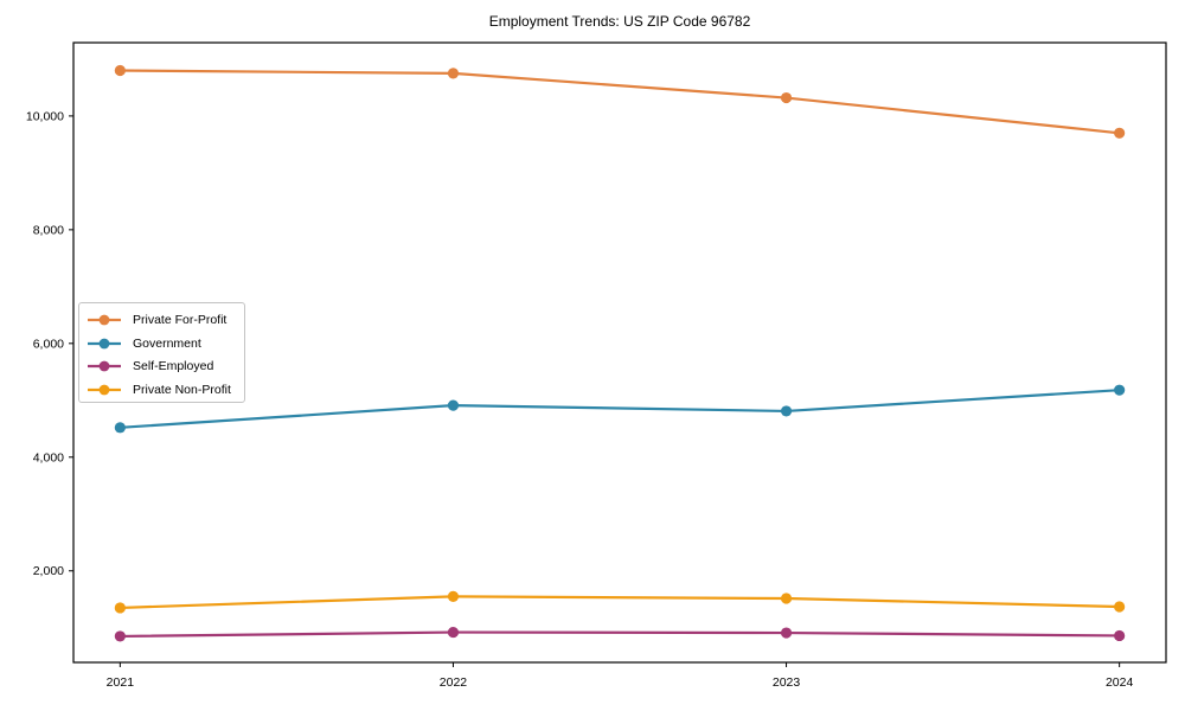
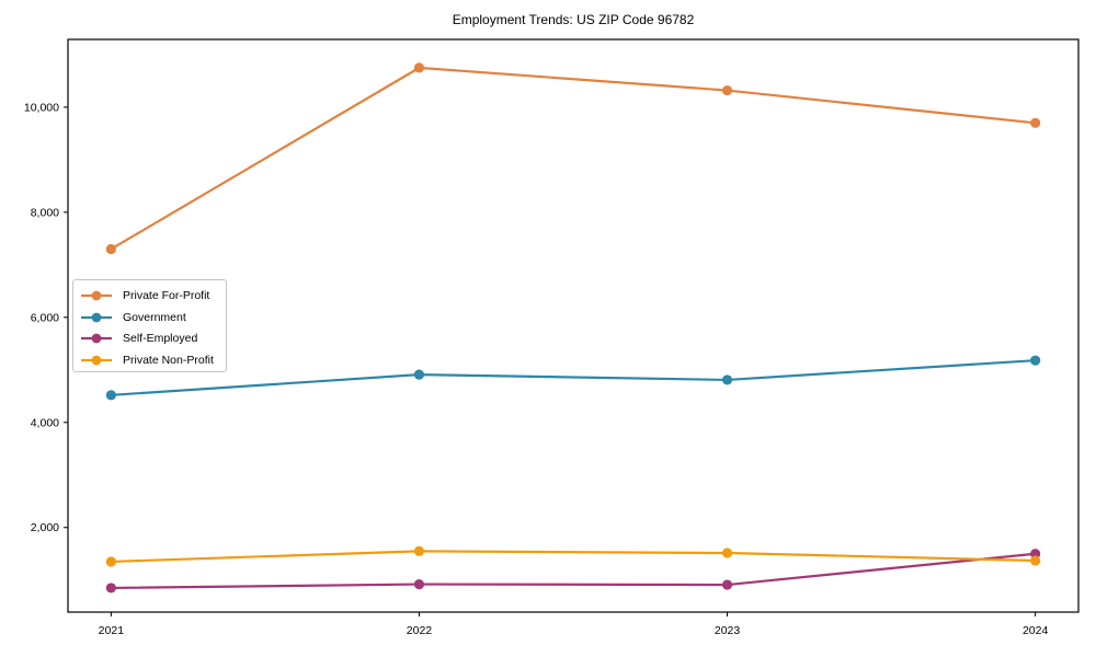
Private For-Profit/2021: 10800 -> 7300
Self-Employed/2024: 900 -> 1500
